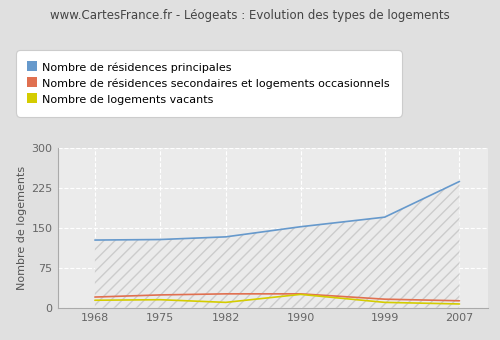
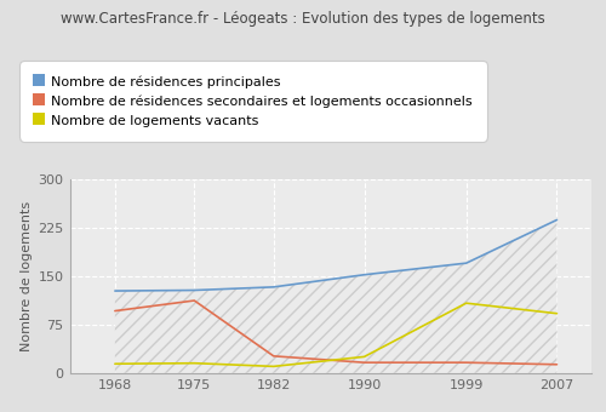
Nombre de résidences secondaires et logements occasionnels/1968: 20 -> 96
Nombre de résidences secondaires et logements occasionnels/1975: 24 -> 112
Nombre de résidences secondaires et logements occasionnels/1990: 26 -> 16
Nombre de logements vacants/1999: 10 -> 108
Nombre de logements vacants/2007: 7 -> 92
